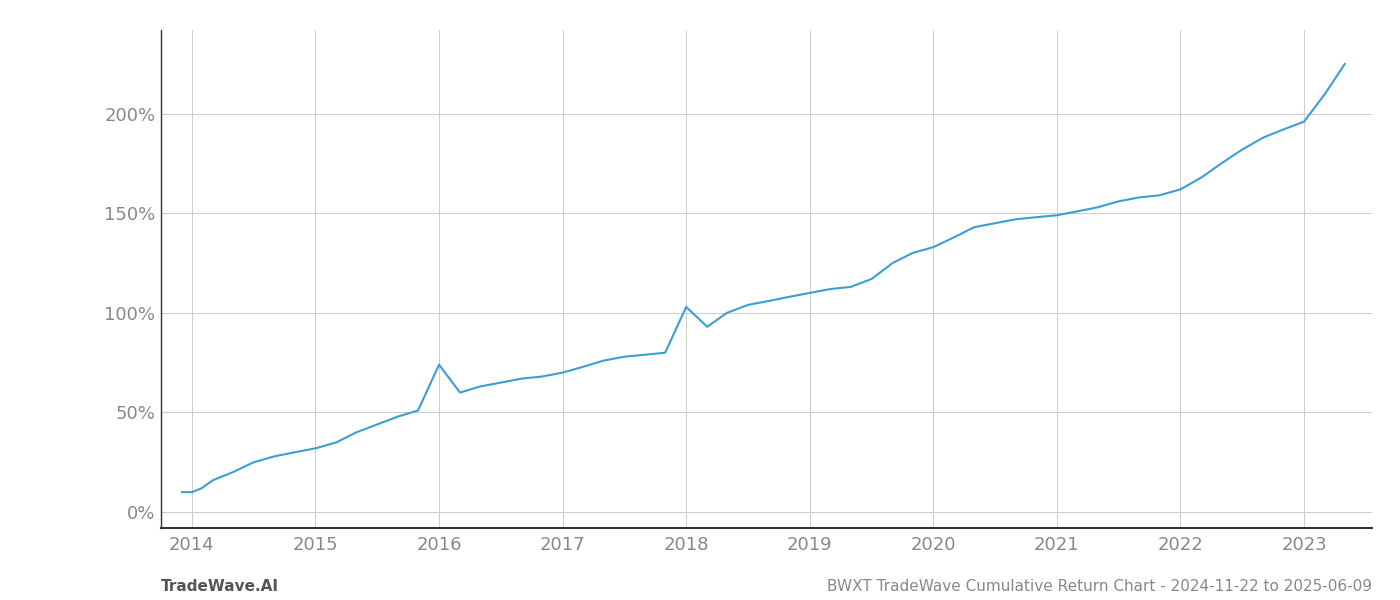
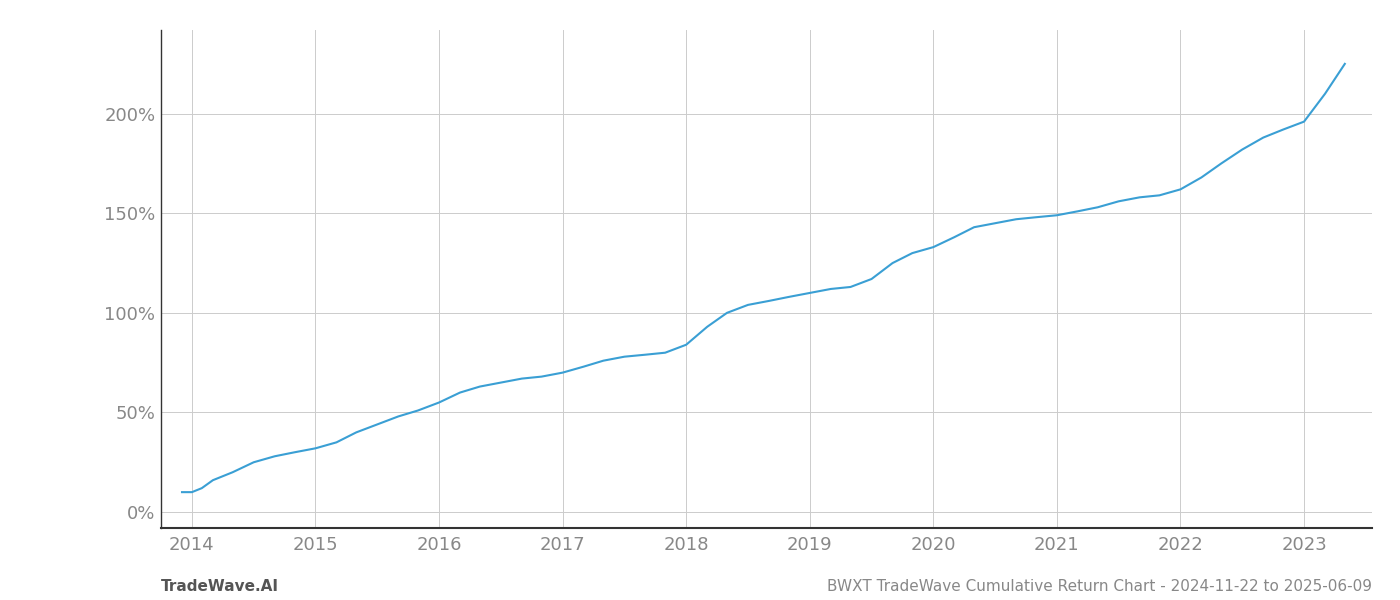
2016: 74% -> 55%
2018: 103% -> 84%
